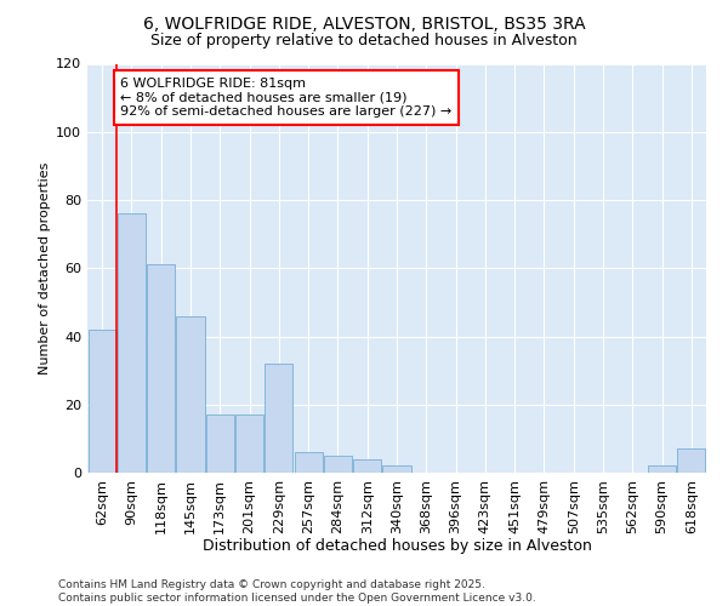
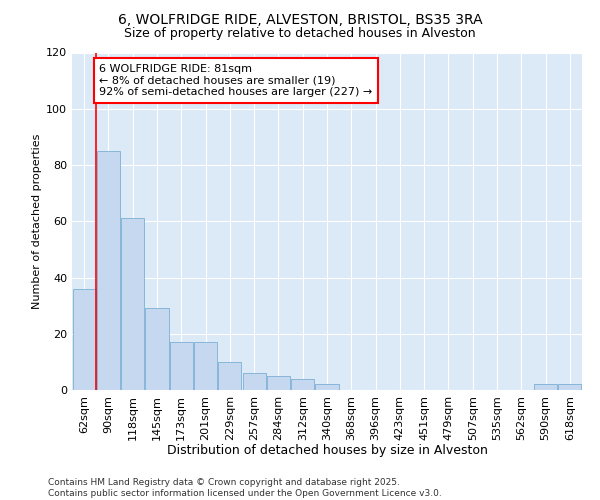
62sqm: 42 -> 36
90sqm: 76 -> 85
145sqm: 46 -> 29
229sqm: 32 -> 10
618sqm: 7 -> 2
